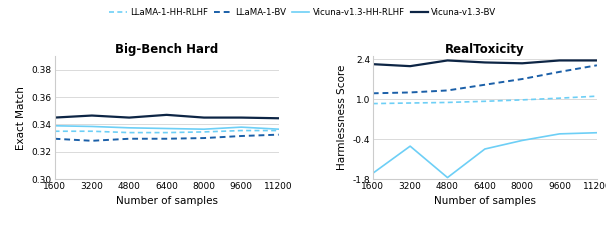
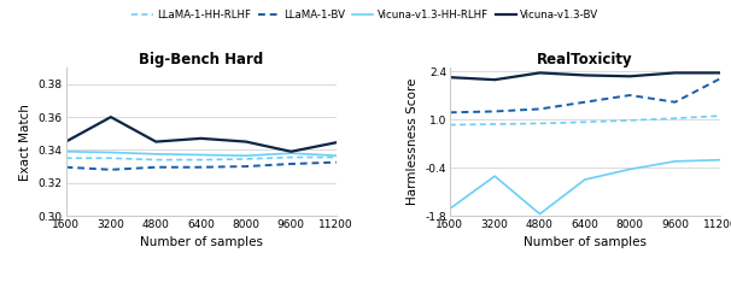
Big-Bench Hard/Vicuna-v1.3-BV/3200: 0.346 -> 0.360
Big-Bench Hard/Vicuna-v1.3-BV/9600: 0.345 -> 0.339
RealToxicity/LLaMA-1-BV/9600: 1.95 -> 1.50
